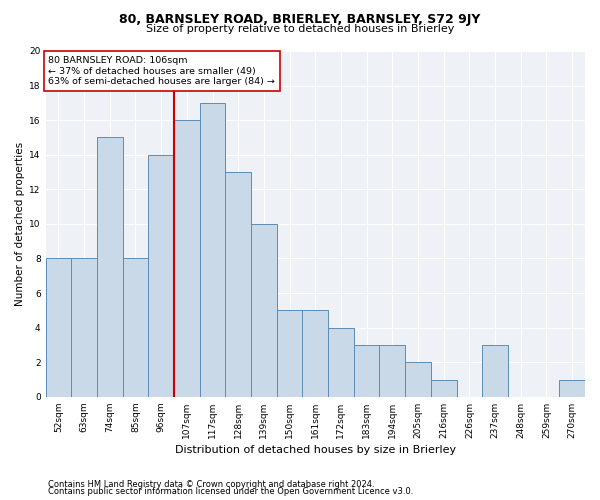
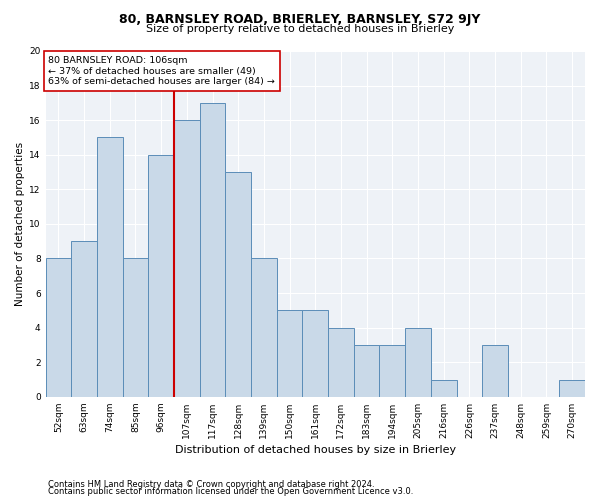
63sqm: 8 -> 9
139sqm: 10 -> 8
205sqm: 2 -> 4
